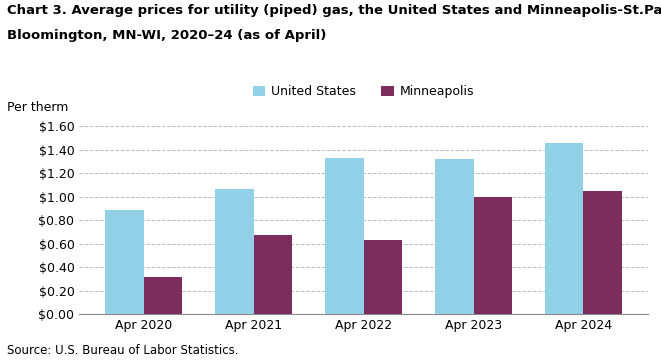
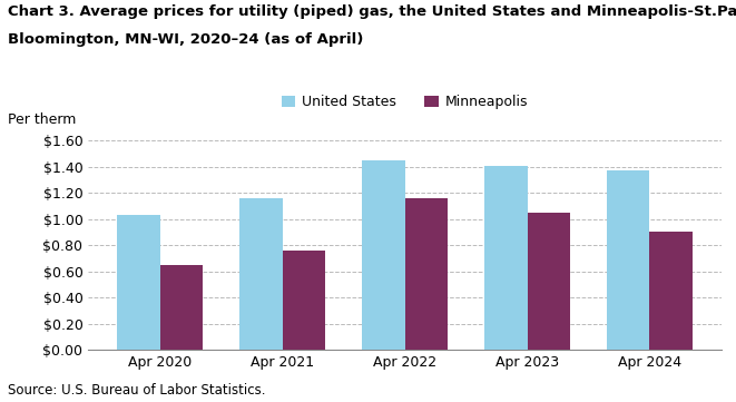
United States/Apr 2020: $0.89 -> $1.03
Minneapolis/Apr 2020: $0.32 -> $0.65
United States/Apr 2021: $1.07 -> $1.16
Minneapolis/Apr 2021: $0.67 -> $0.76
United States/Apr 2022: $1.33 -> $1.45
Minneapolis/Apr 2022: $0.63 -> $1.16
United States/Apr 2023: $1.32 -> $1.41
Minneapolis/Apr 2023: $1.00 -> $1.05
United States/Apr 2024: $1.46 -> $1.37
Minneapolis/Apr 2024: $1.05 -> $0.90
